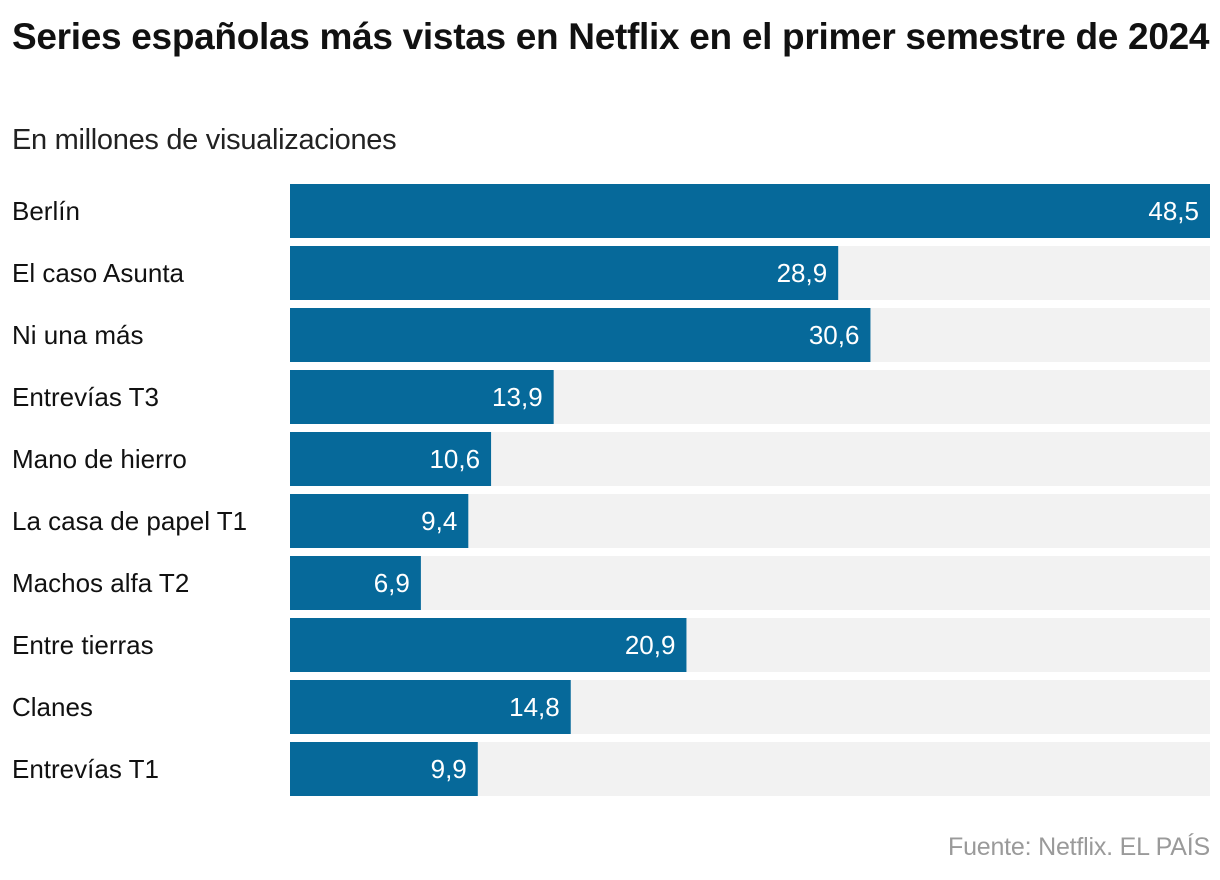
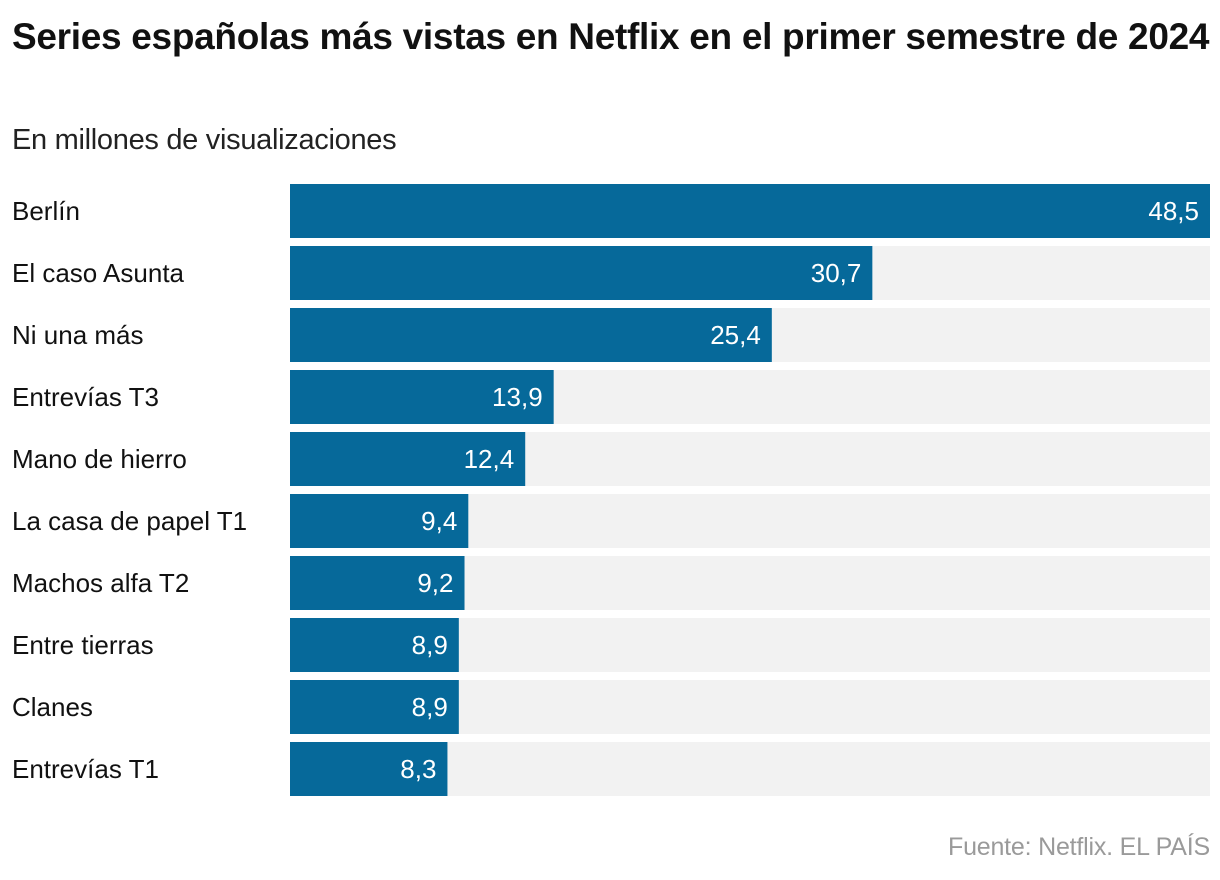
El caso Asunta: 28,9 -> 30,7
Ni una más: 30,6 -> 25,4
Mano de hierro: 10,6 -> 12,4
Machos alfa T2: 6,9 -> 9,2
Entre tierras: 20,9 -> 8,9
Clanes: 14,8 -> 8,9
Entrevías T1: 9,9 -> 8,3
